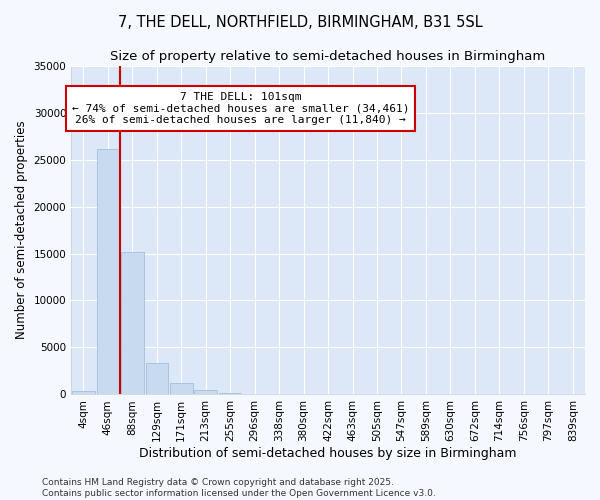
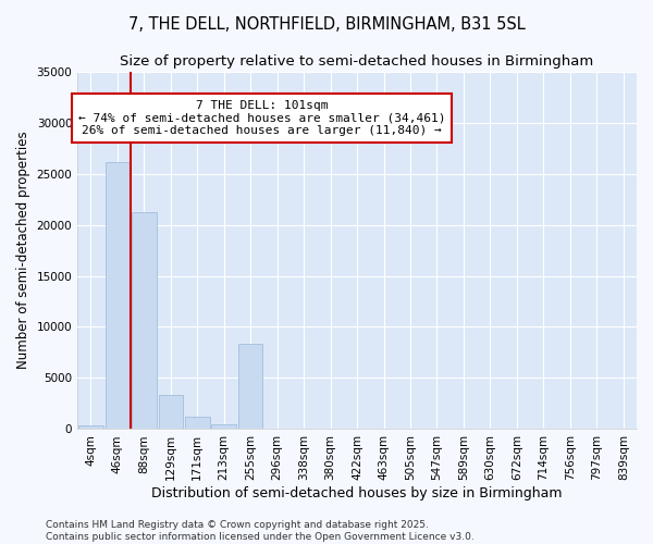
88sqm: 15200 -> 21200
255sqm: 200 -> 8400
